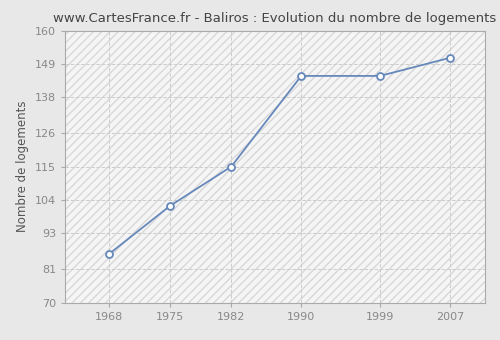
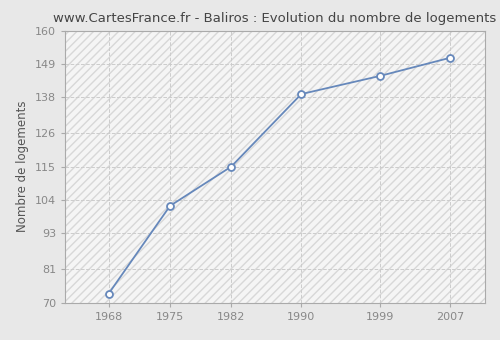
1968: 86 -> 73
1990: 145 -> 139
